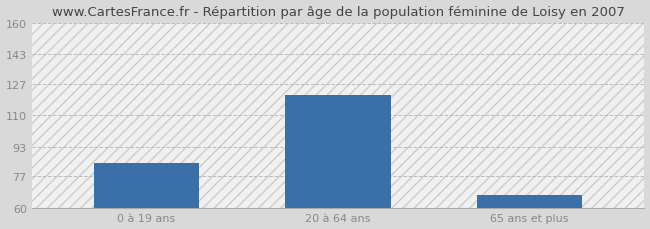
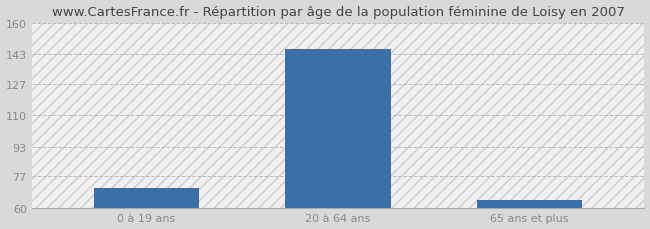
0 à 19 ans: 84 -> 71
20 à 64 ans: 121 -> 146
65 ans et plus: 67 -> 64
